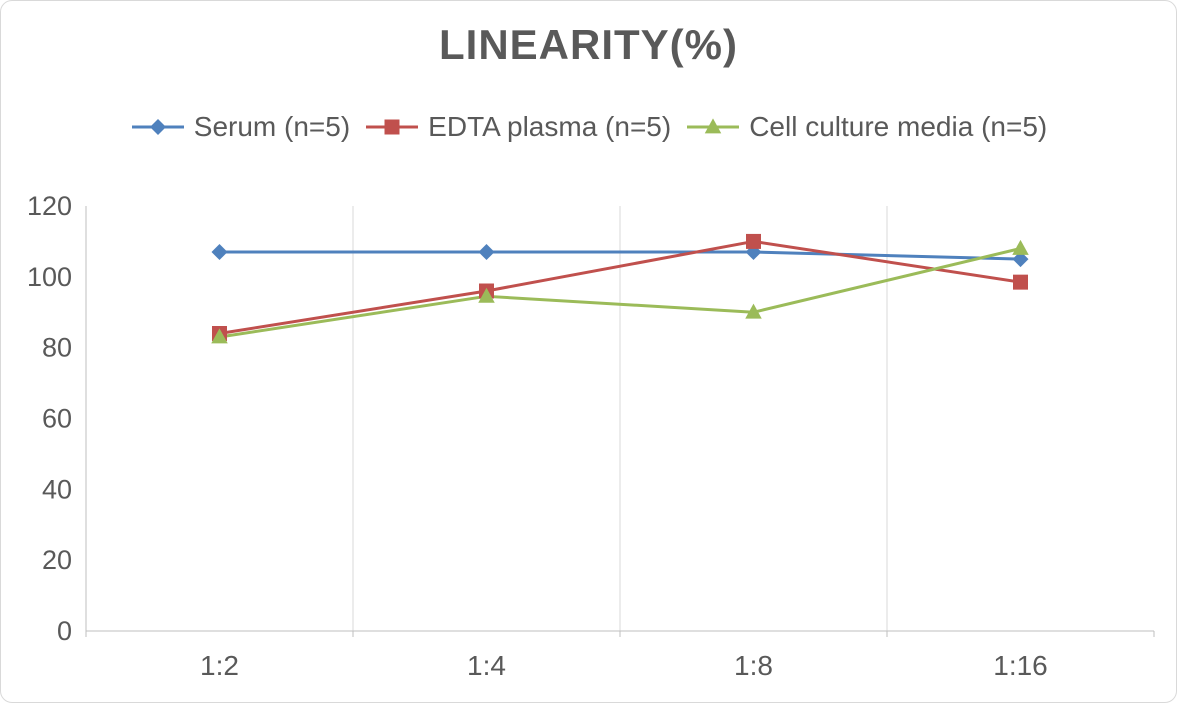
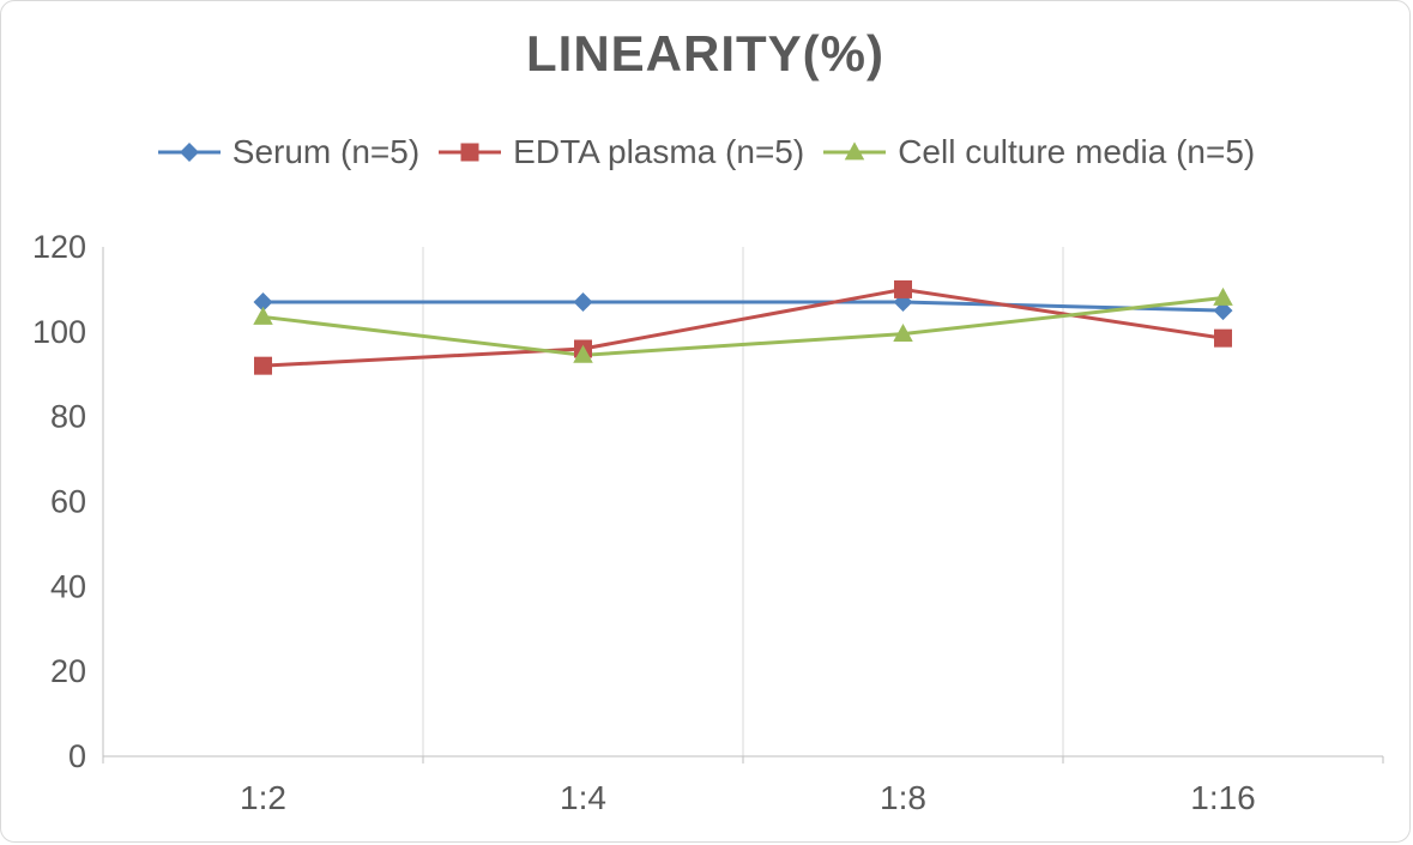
EDTA plasma (n=5)/1:2: 84 -> 92
Cell culture media (n=5)/1:2: 83 -> 104
Cell culture media (n=5)/1:8: 90 -> 100
